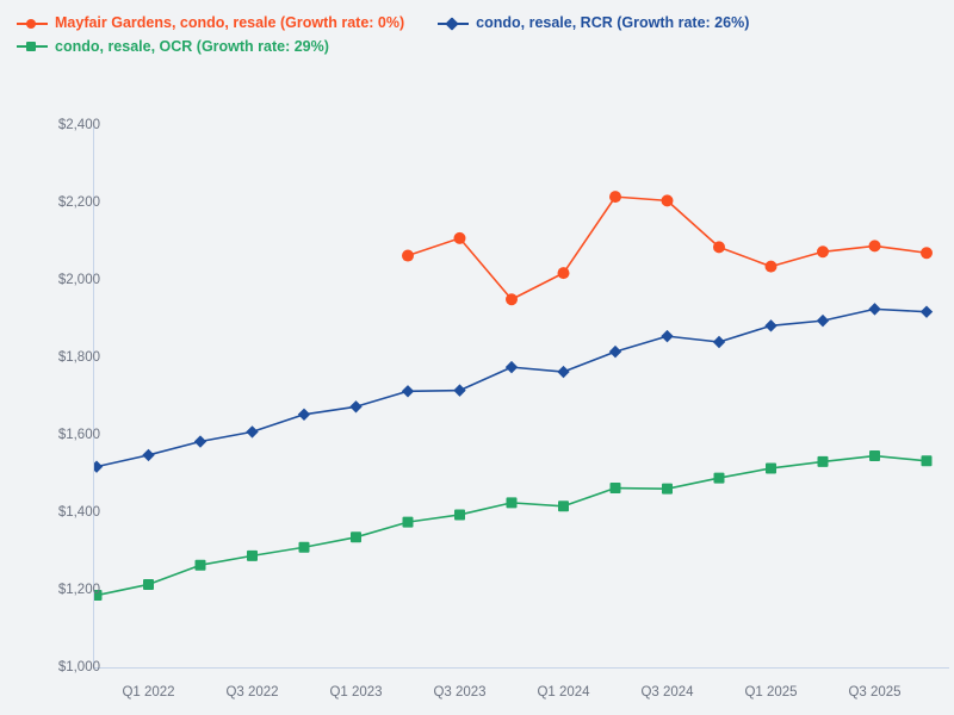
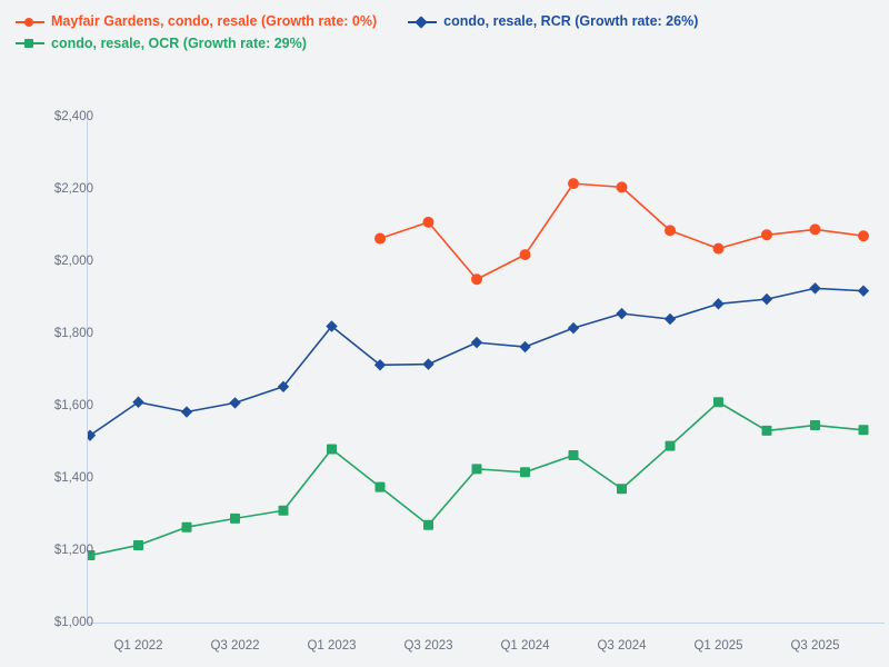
condo, resale, RCR (Growth rate: 26%)/Q1 2022: $1550 -> $1610
condo, resale, RCR (Growth rate: 26%)/Q1 2023: $1670 -> $1820
condo, resale, OCR (Growth rate: 29%)/Q1 2023: $1340 -> $1480
condo, resale, OCR (Growth rate: 29%)/Q3 2023: $1390 -> $1270
condo, resale, OCR (Growth rate: 29%)/Q3 2024: $1460 -> $1370
condo, resale, OCR (Growth rate: 29%)/Q1 2025: $1510 -> $1610
